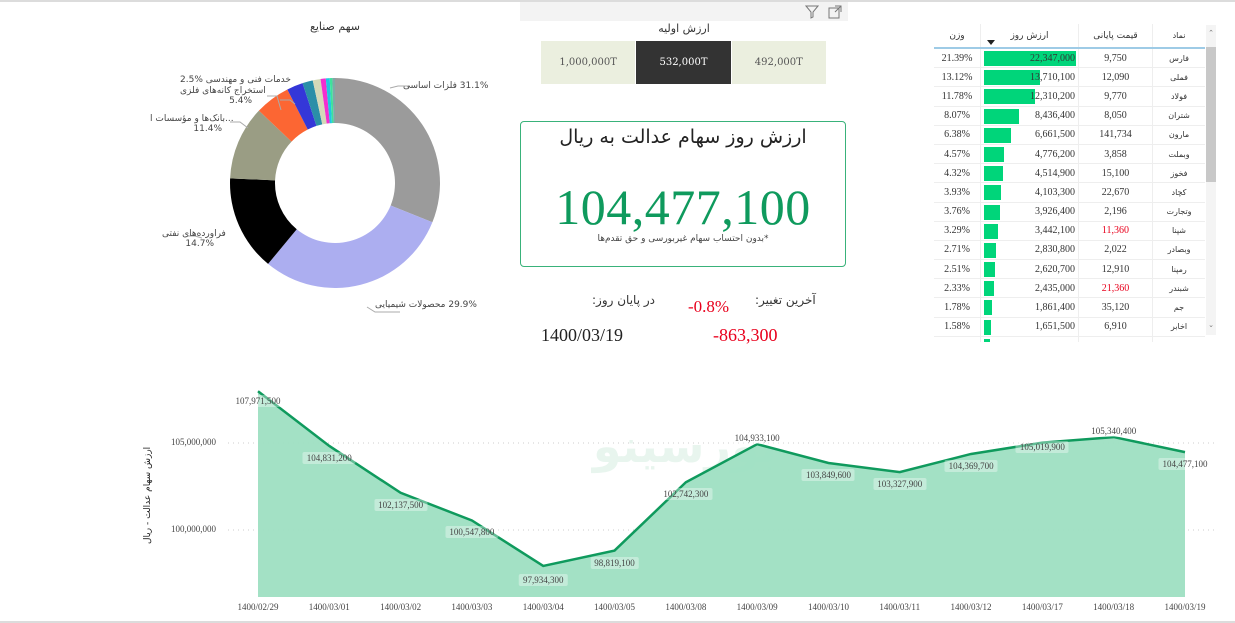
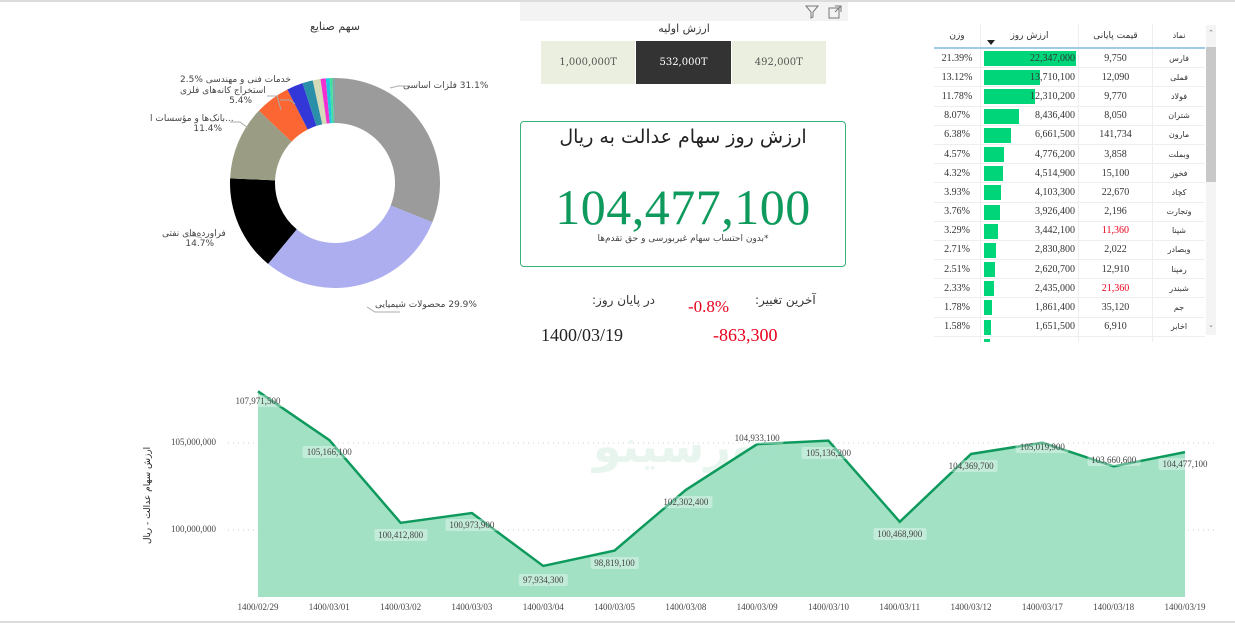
1400/03/01: 104,831,200 -> 105,166,100
1400/03/02: 102,137,500 -> 100,412,800
1400/03/03: 100,547,800 -> 100,973,900
1400/03/08: 102,742,300 -> 102,302,400
1400/03/10: 103,849,600 -> 105,136,200
1400/03/11: 103,327,900 -> 100,468,900
1400/03/18: 105,340,400 -> 103,660,600
